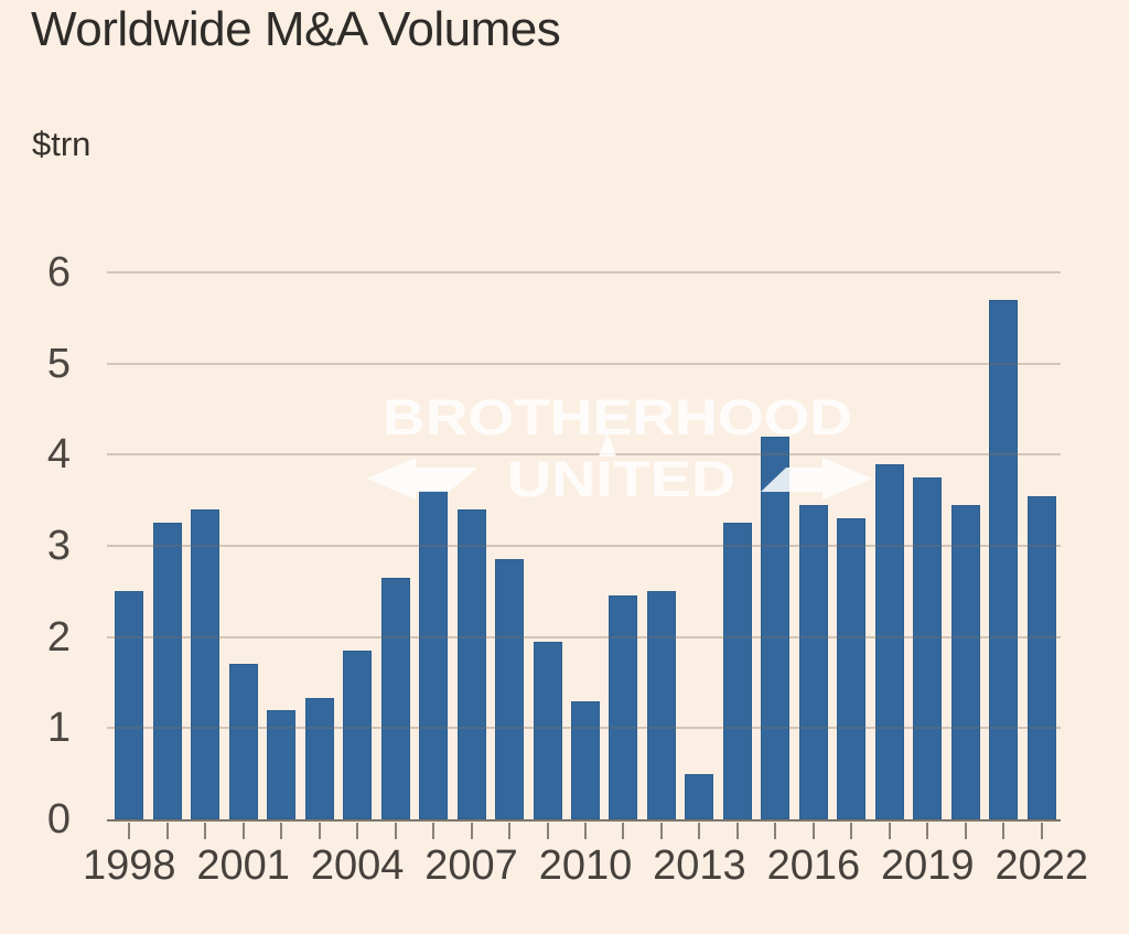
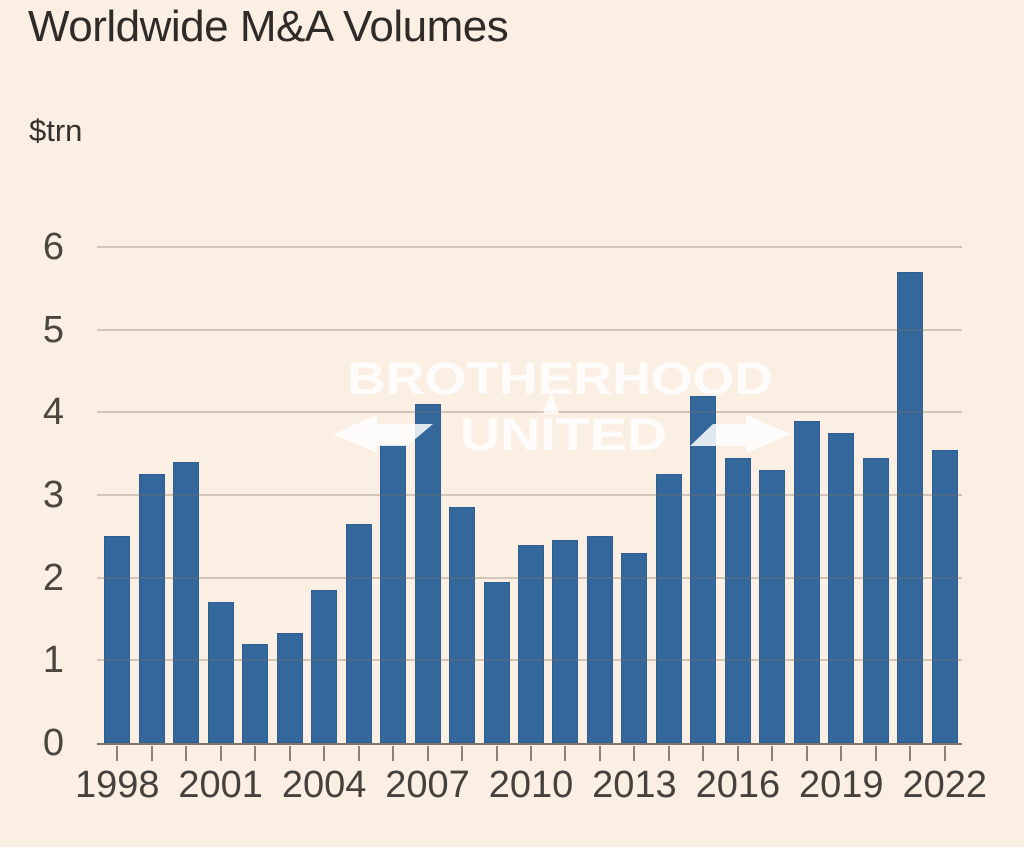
2007: 3.4 -> 4.1
2010: 1.3 -> 2.4
2013: 0.5 -> 2.3
